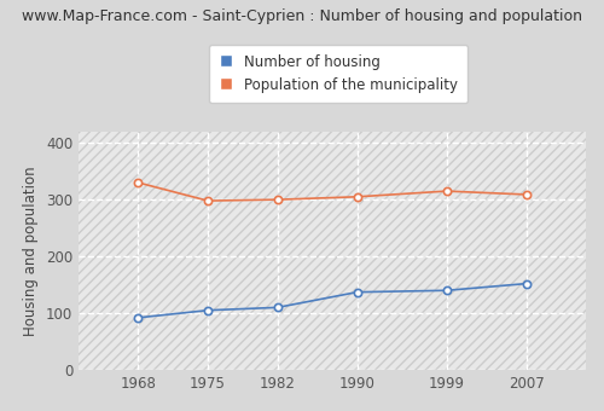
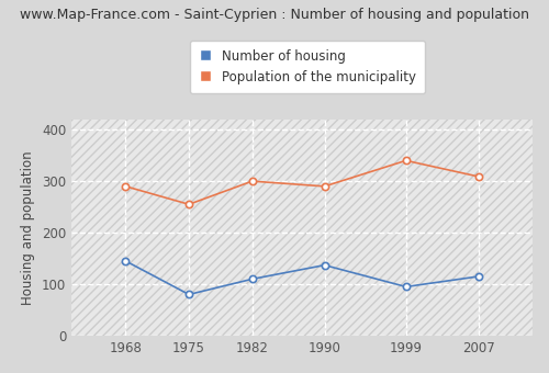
Number of housing/1968: 92 -> 145
Population of the municipality/1968: 330 -> 290
Number of housing/1975: 105 -> 80
Population of the municipality/1975: 298 -> 255
Population of the municipality/1990: 305 -> 290
Number of housing/1999: 140 -> 95
Population of the municipality/1999: 315 -> 340
Number of housing/2007: 152 -> 115
